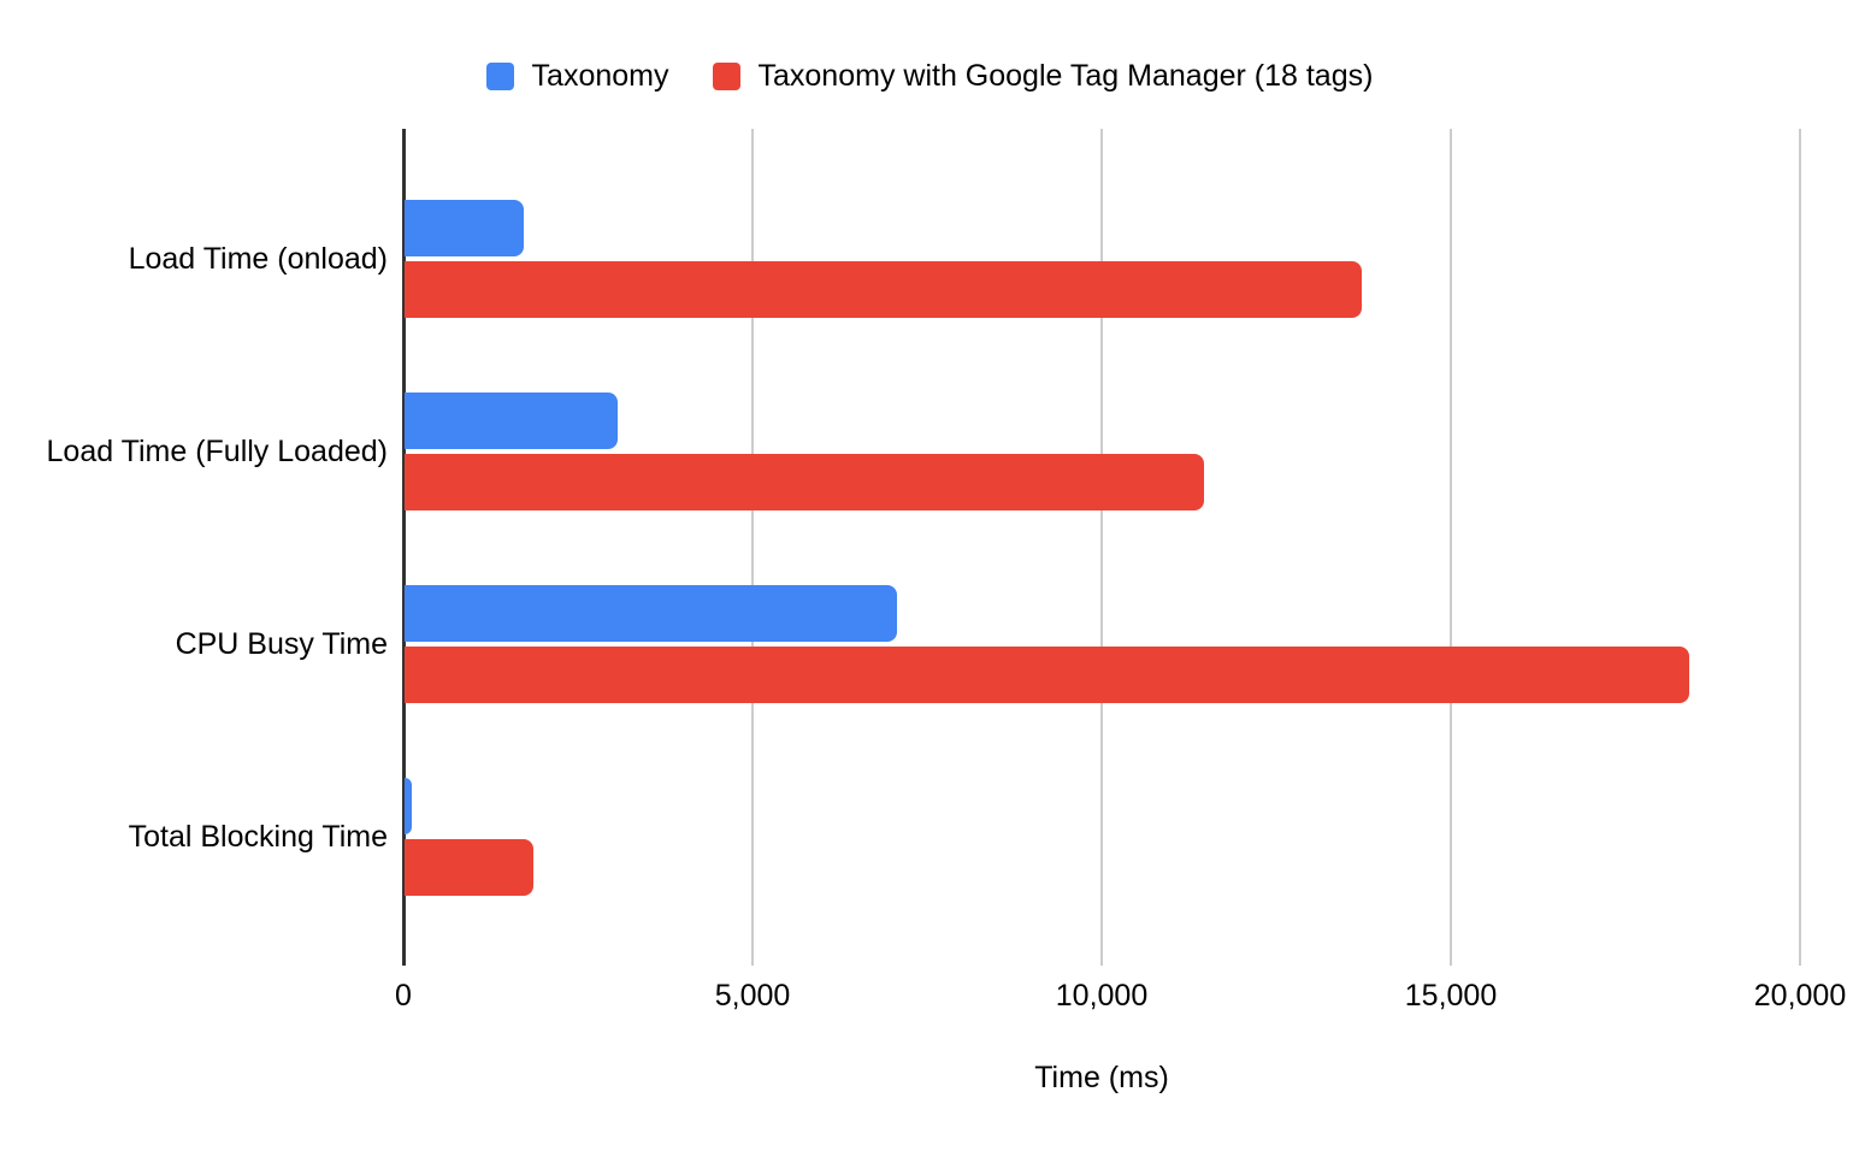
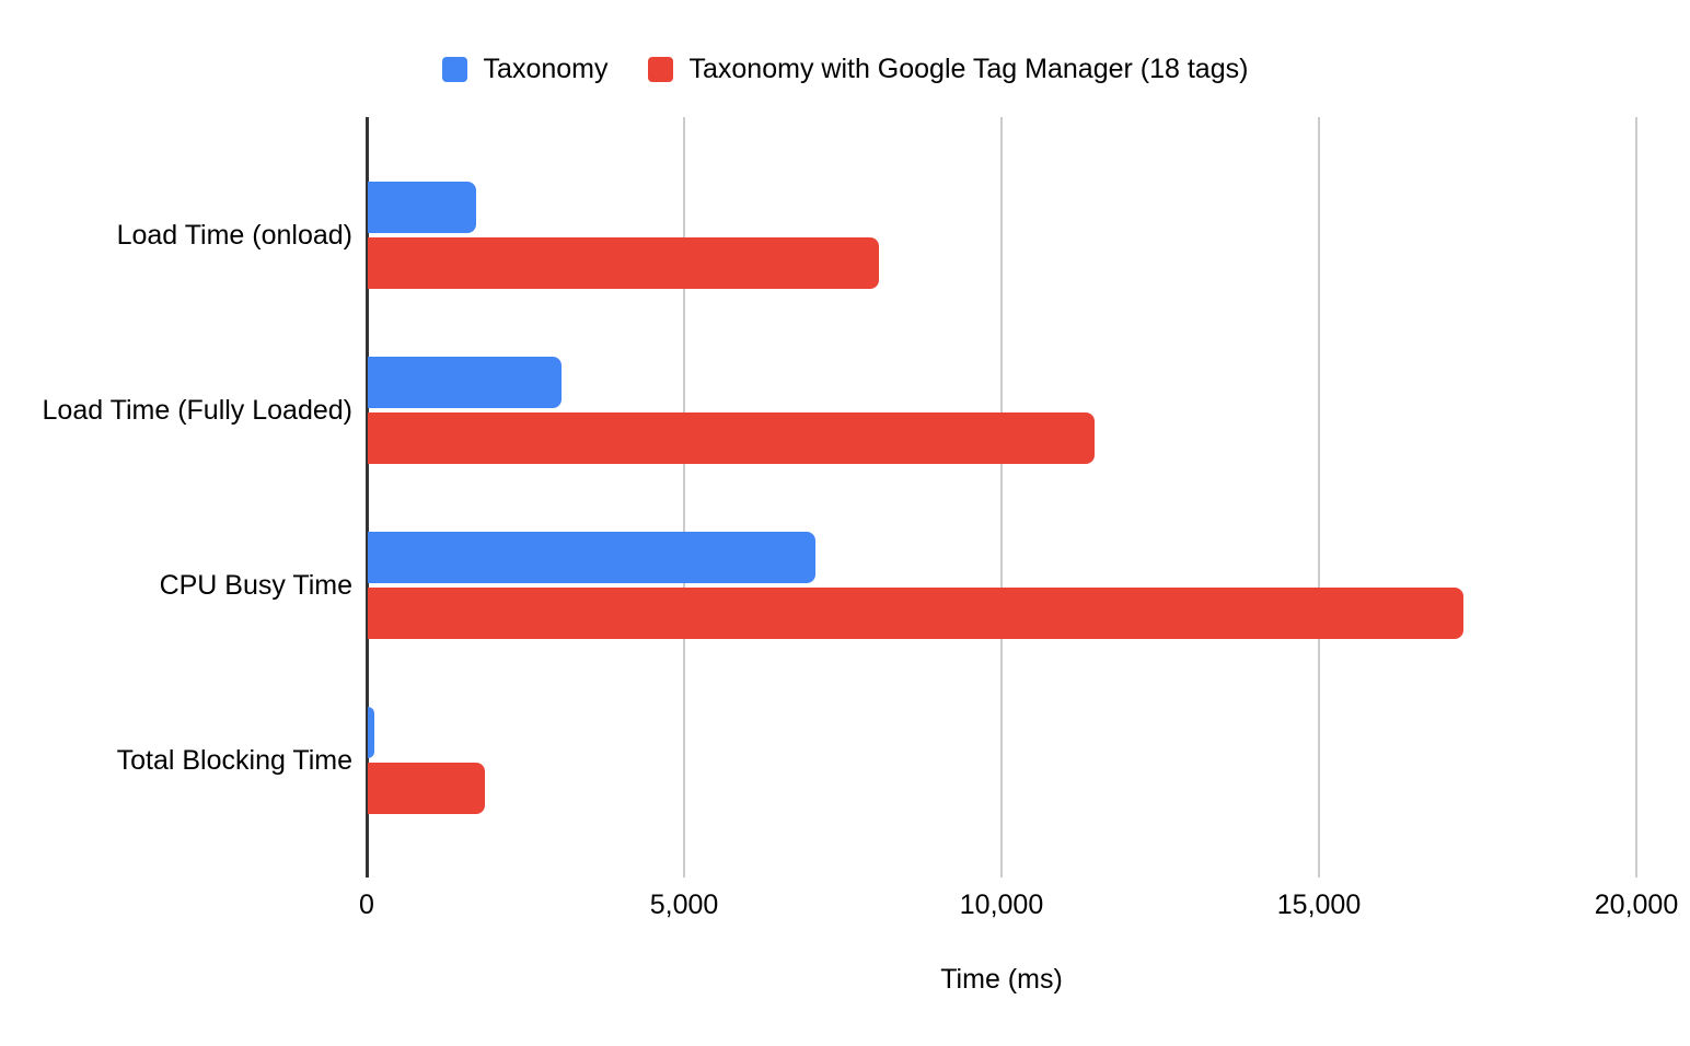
Taxonomy with Google Tag Manager (18 tags)/Load Time (onload): 13700 -> 8000
Taxonomy with Google Tag Manager (18 tags)/CPU Busy Time: 18400 -> 17200
